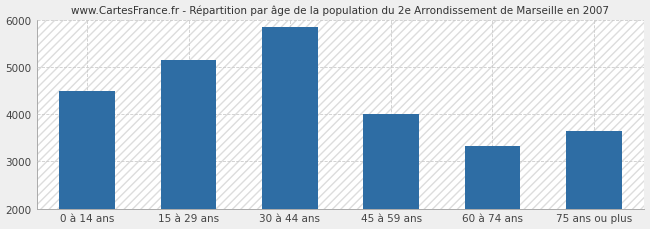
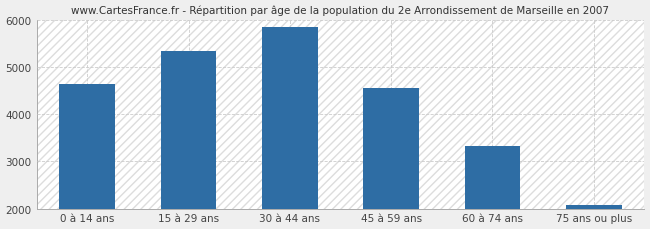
0 à 14 ans: 4500 -> 4650
15 à 29 ans: 5150 -> 5350
45 à 59 ans: 4000 -> 4560
75 ans ou plus: 3650 -> 2080
